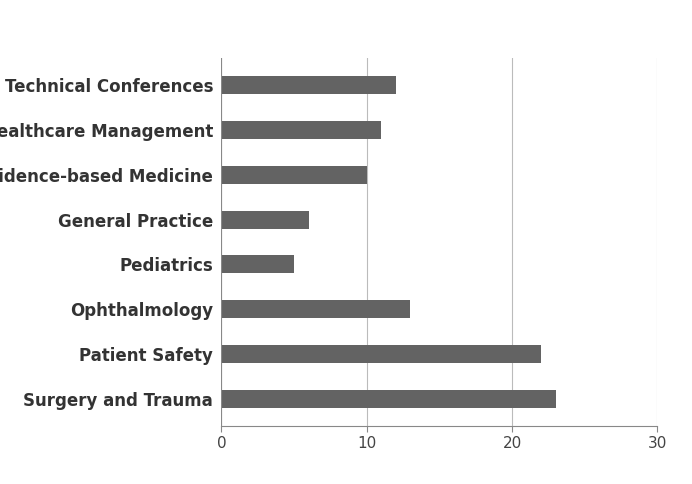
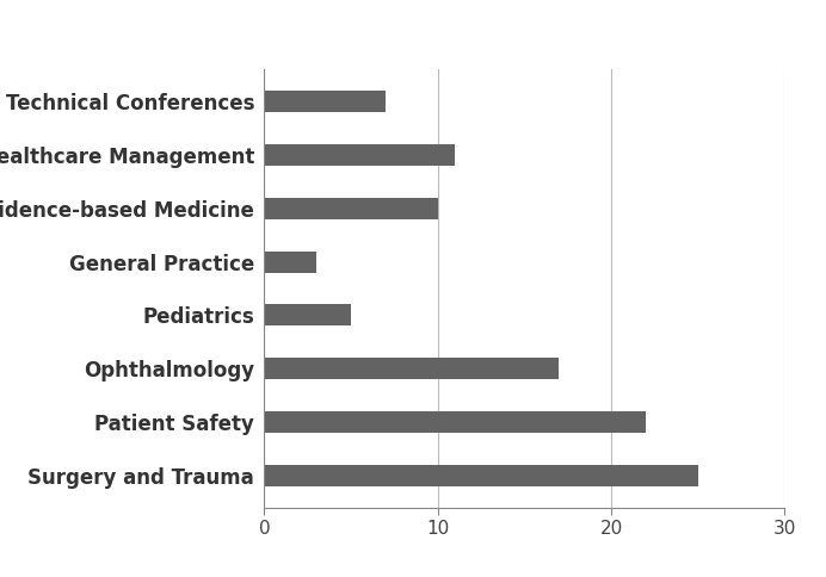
Technical Conferences: 12 -> 7
General Practice: 6 -> 3
Ophthalmology: 13 -> 17
Surgery and Trauma: 23 -> 25
